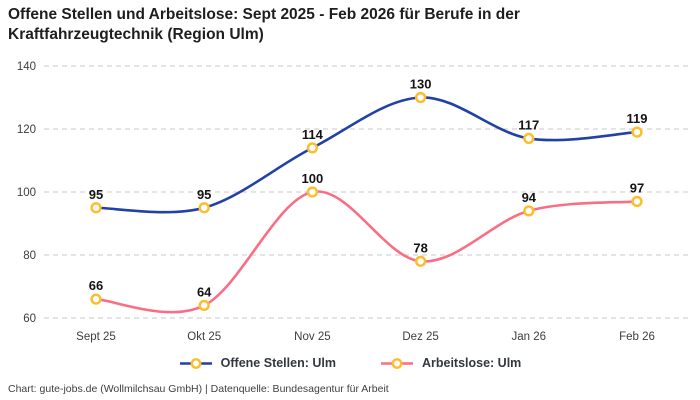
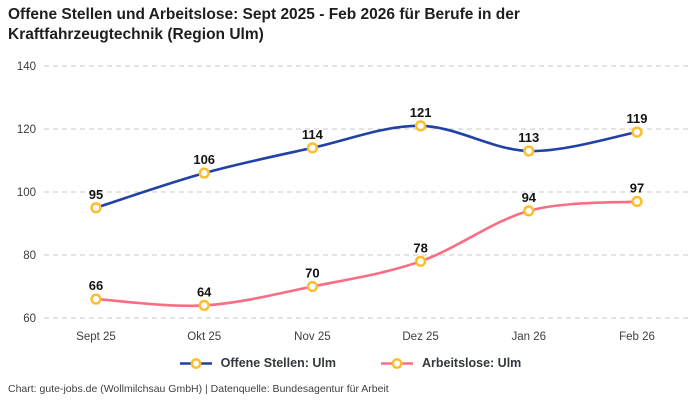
Offene Stellen: Ulm/Okt 25: 95 -> 106
Arbeitslose: Ulm/Nov 25: 100 -> 70
Offene Stellen: Ulm/Dez 25: 130 -> 121
Offene Stellen: Ulm/Jan 26: 117 -> 113
